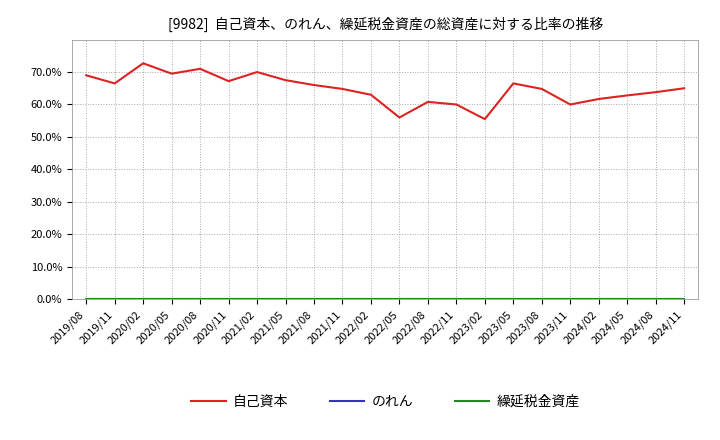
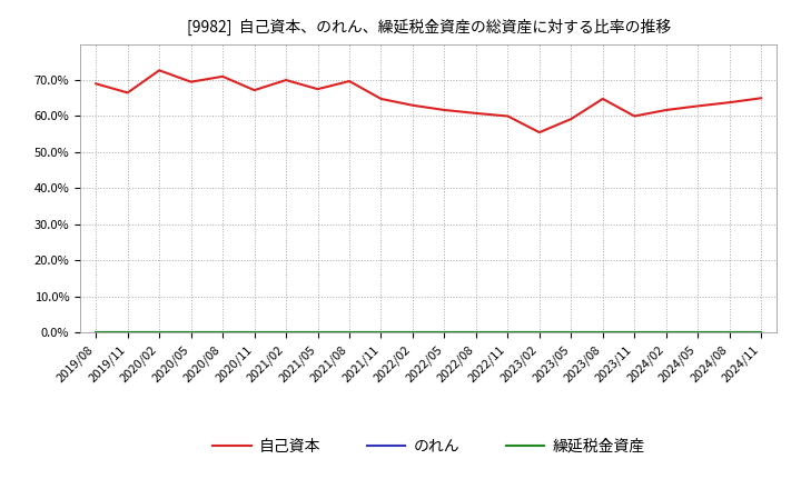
自己資本/2021/08: 66.0% -> 69.7%
自己資本/2022/05: 56.0% -> 61.7%
自己資本/2023/05: 66.5% -> 59.2%
